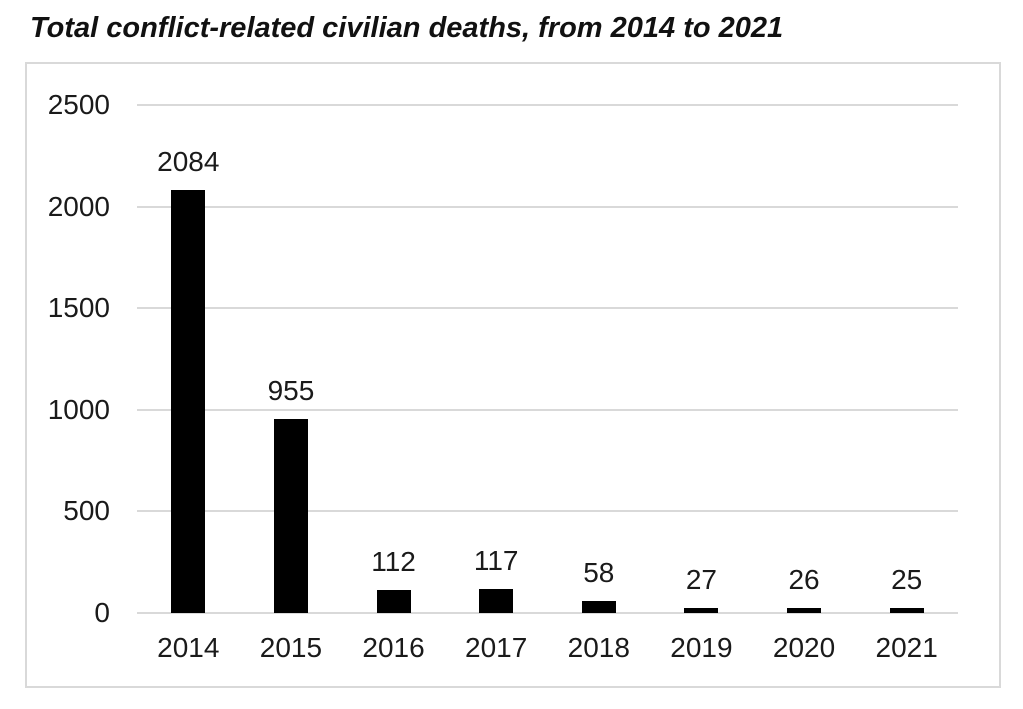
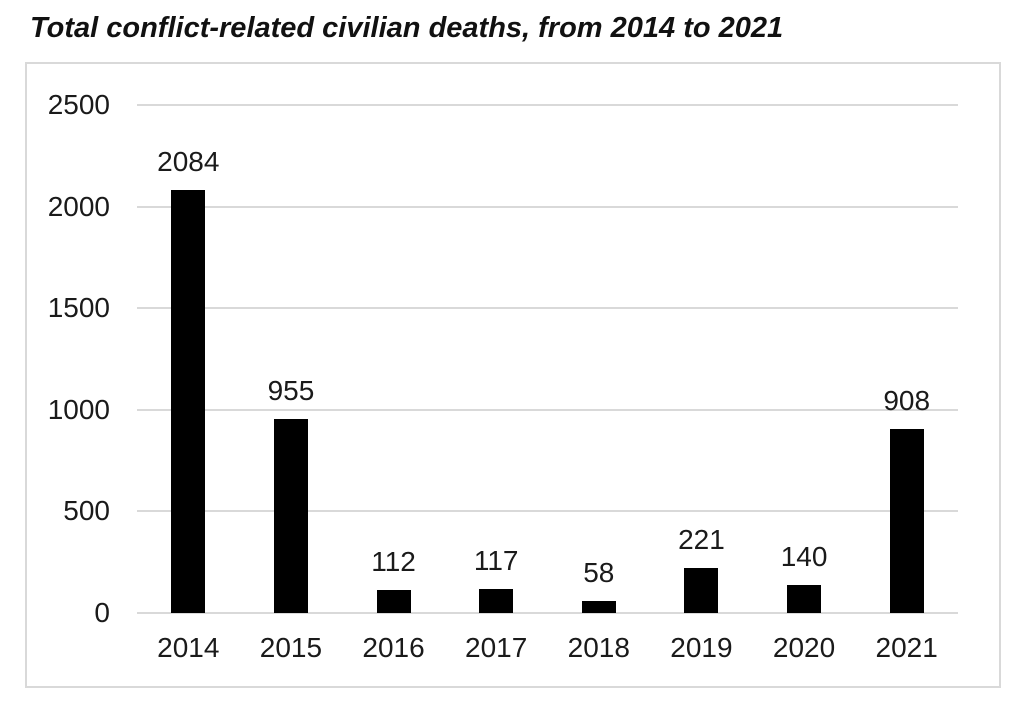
2019: 27 -> 221
2020: 26 -> 140
2021: 25 -> 908
